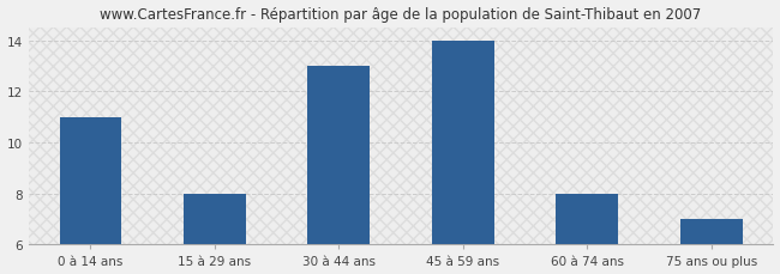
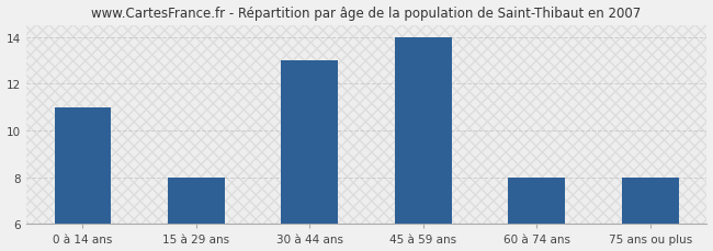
75 ans ou plus: 7 -> 8
